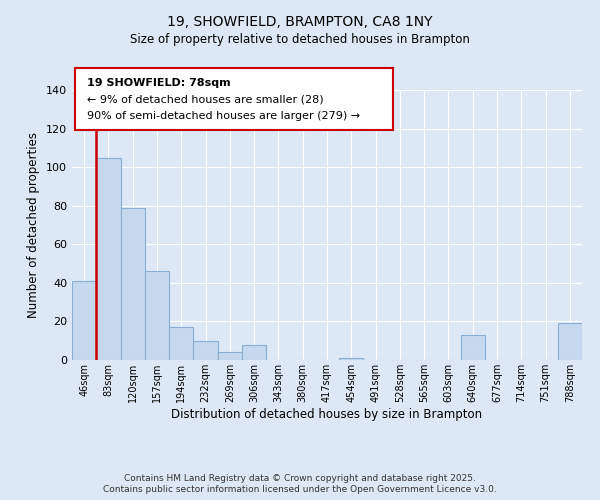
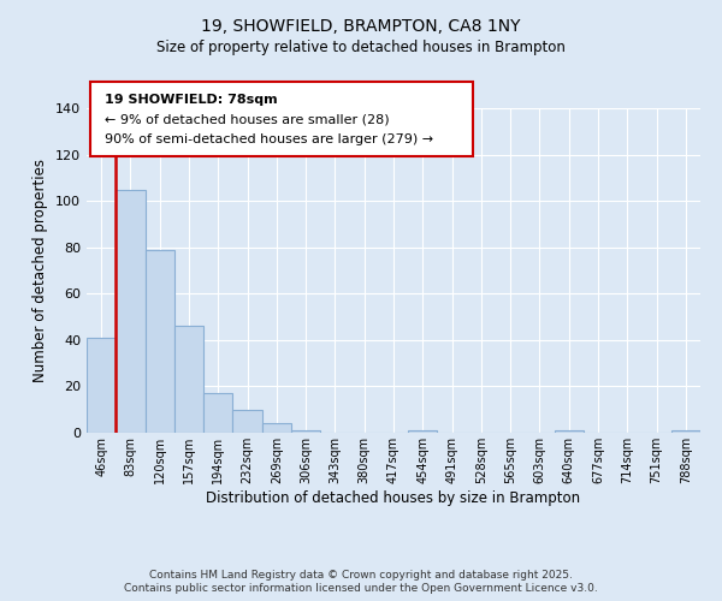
306sqm: 8 -> 1
640sqm: 13 -> 1
788sqm: 19 -> 1
